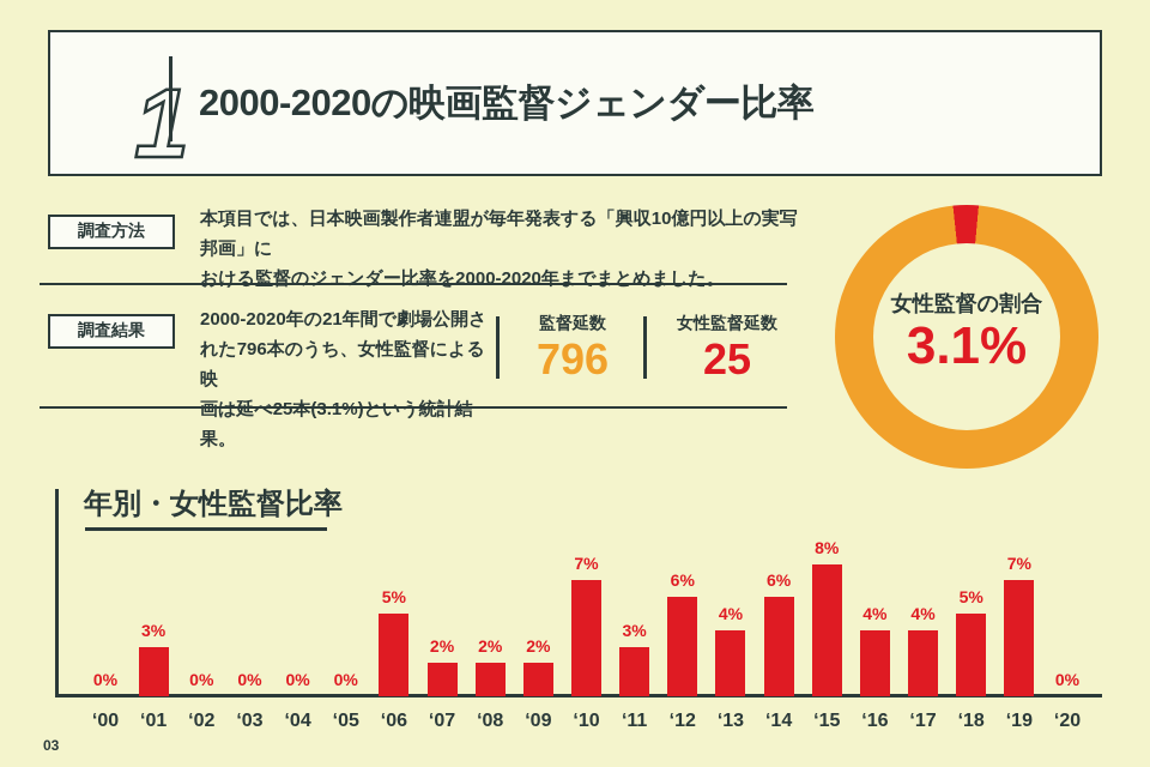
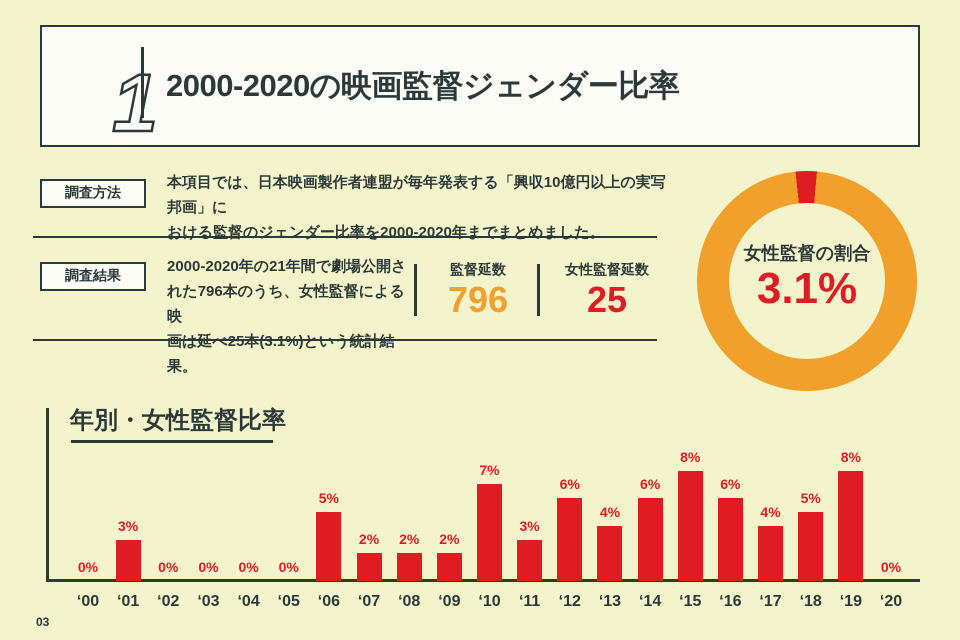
年別・女性監督比率/‘16: 4% -> 6%
年別・女性監督比率/‘19: 7% -> 8%
